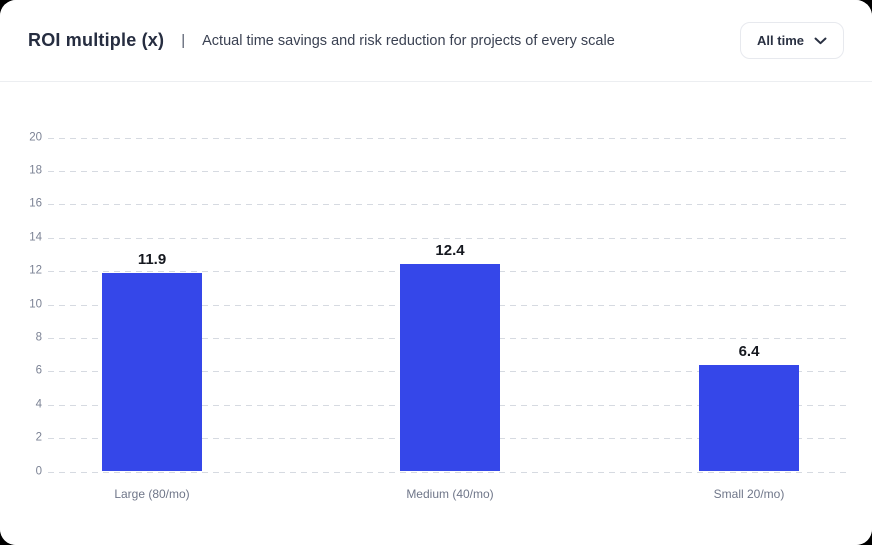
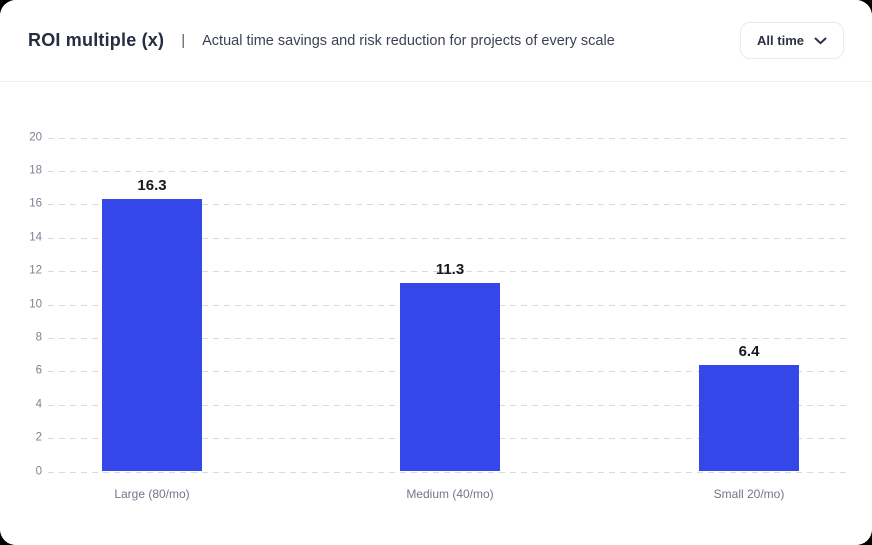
Large (80/mo): 11.9 -> 16.3
Medium (40/mo): 12.4 -> 11.3
